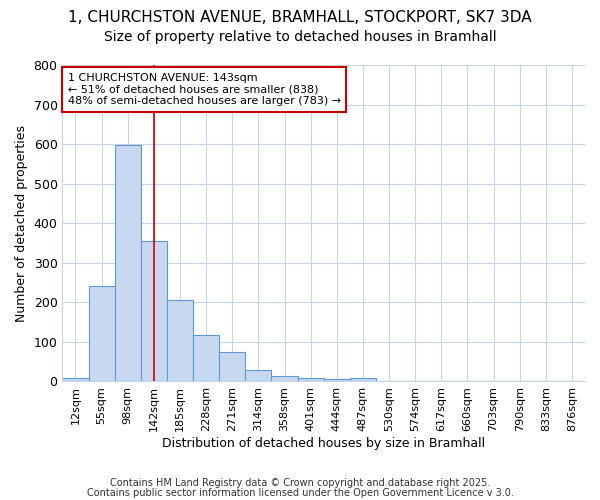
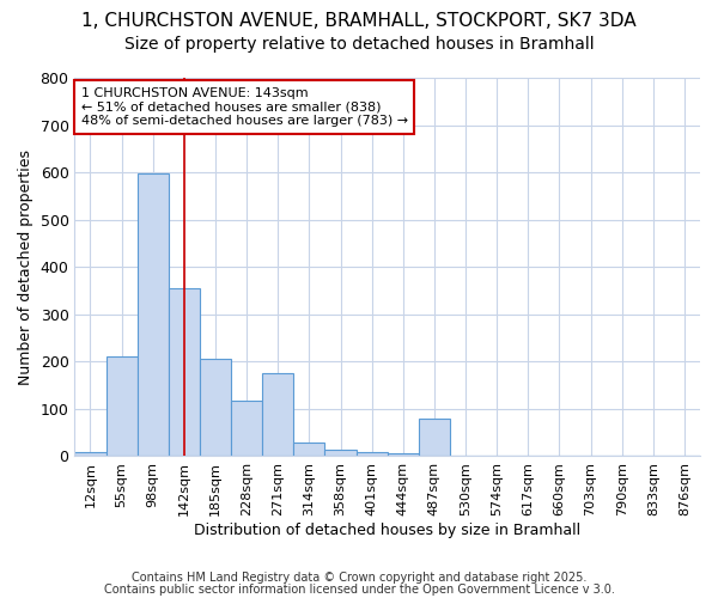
55sqm: 242 -> 210
271sqm: 74 -> 175
487sqm: 8 -> 80
